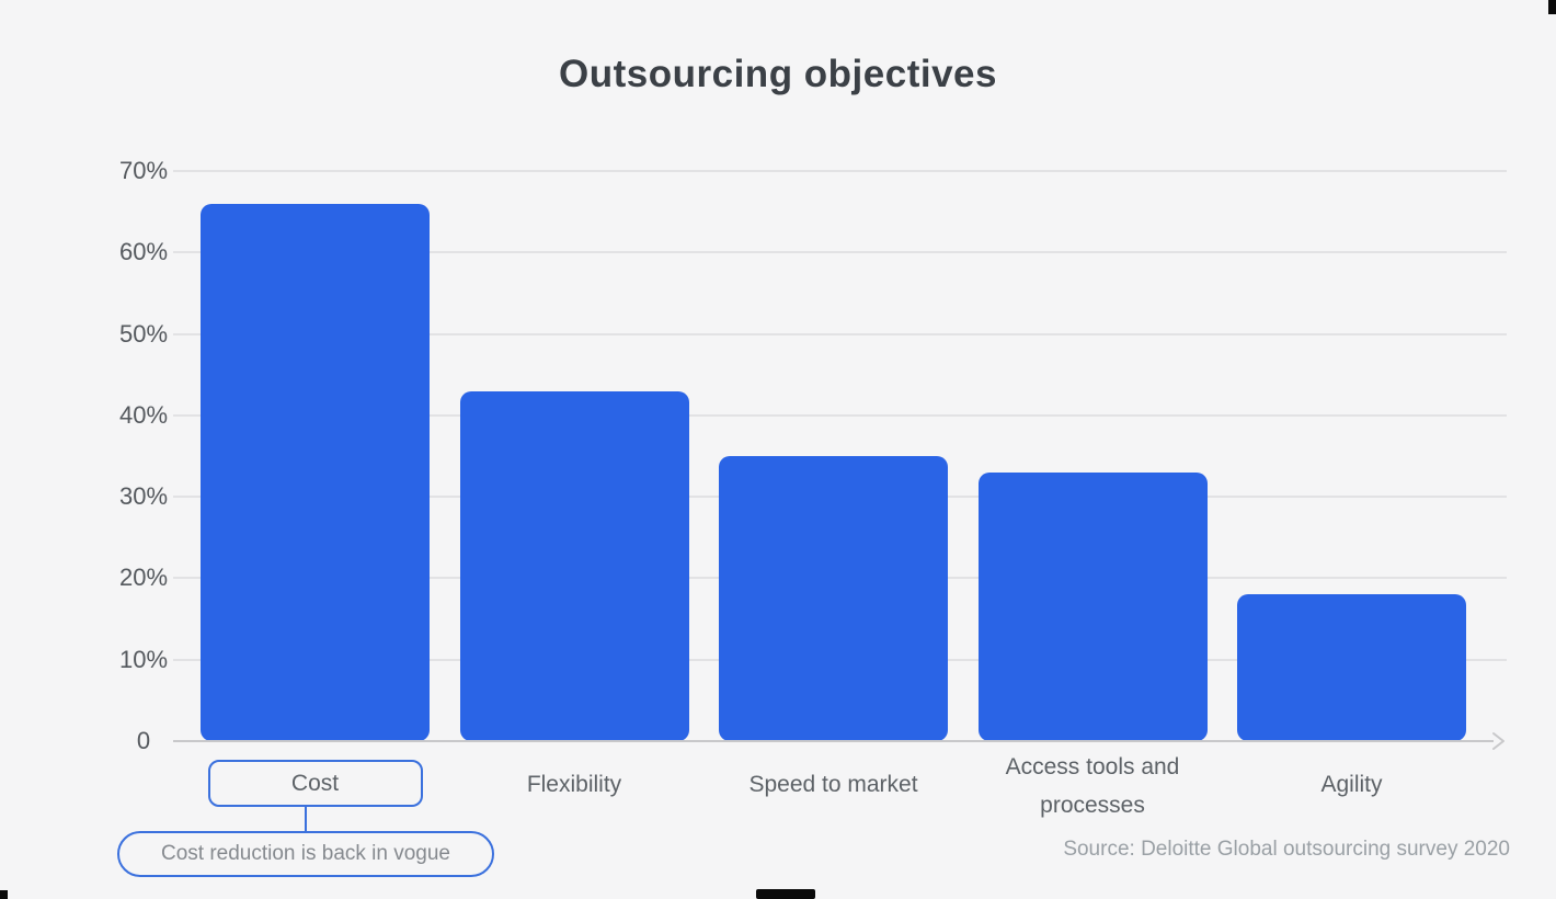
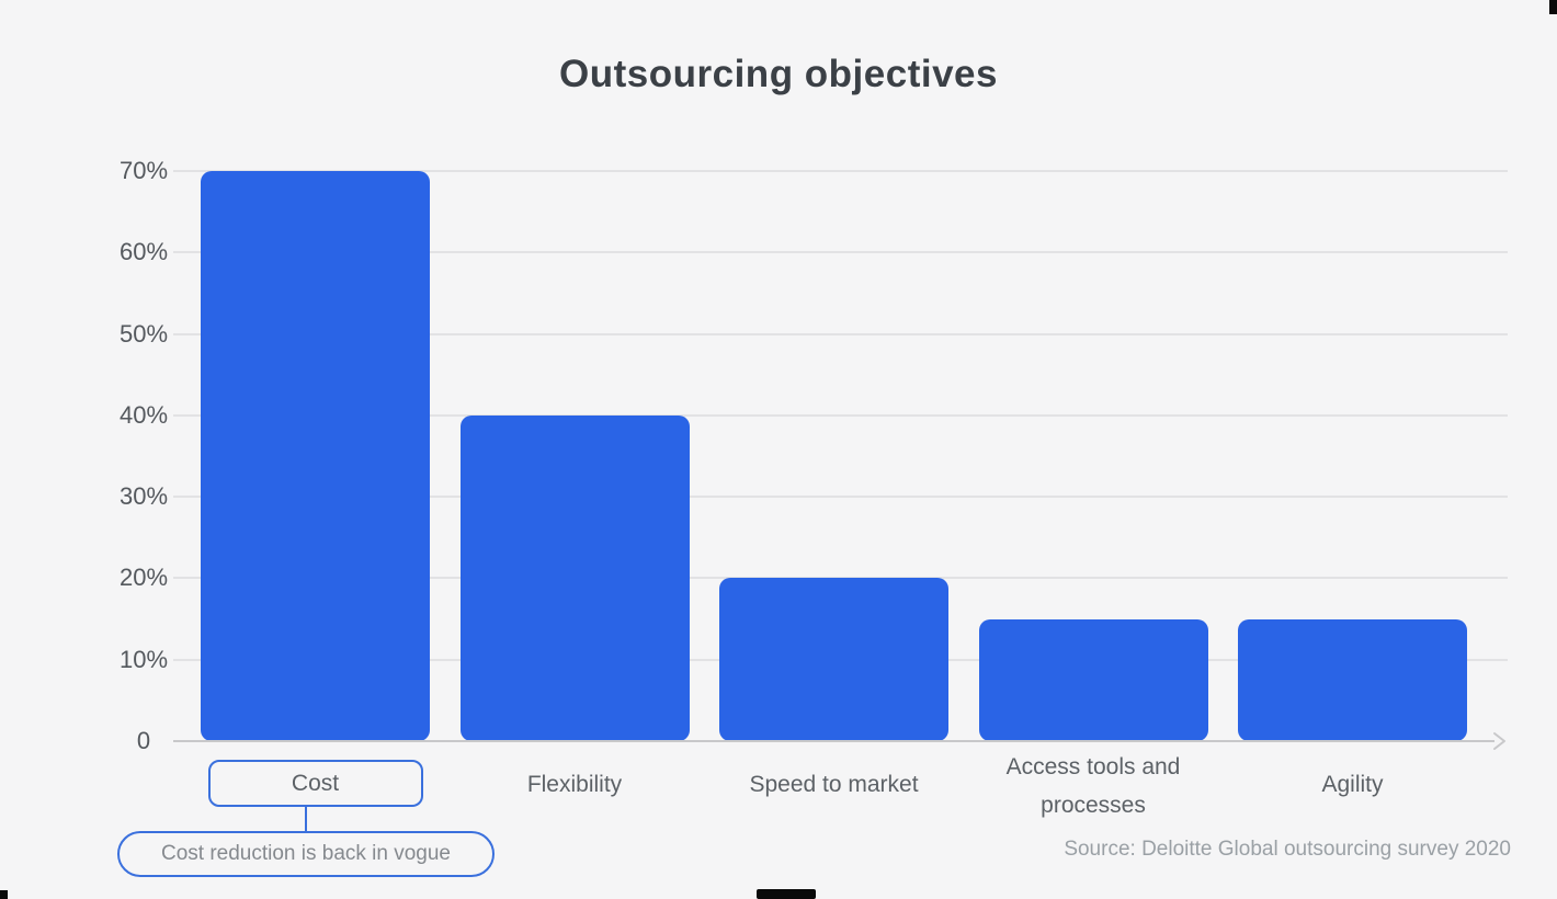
Cost: 66% -> 70%
Flexibility: 43% -> 40%
Speed to market: 35% -> 20%
Access tools and processes: 33% -> 15%
Agility: 18% -> 15%
